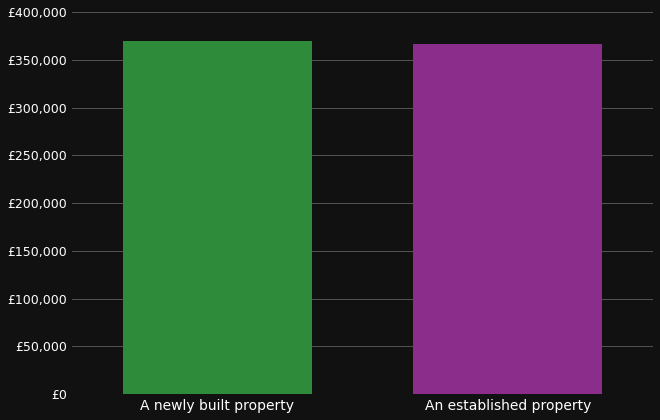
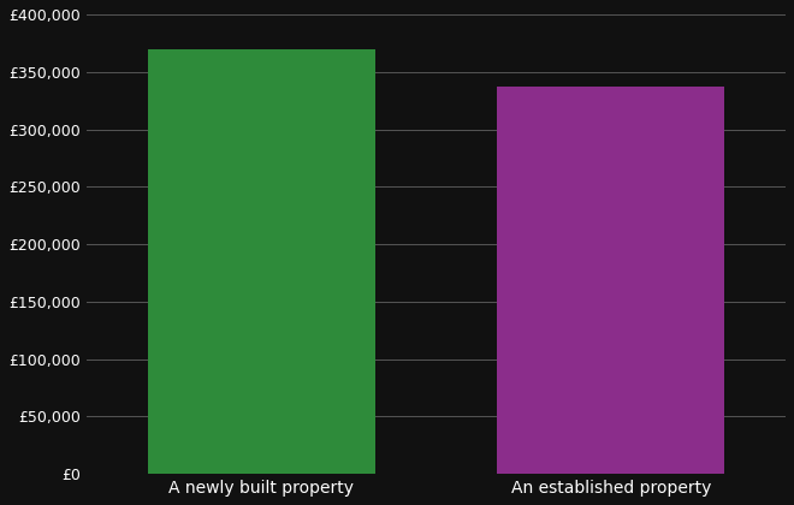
An established property: £366,000 -> £337,000
